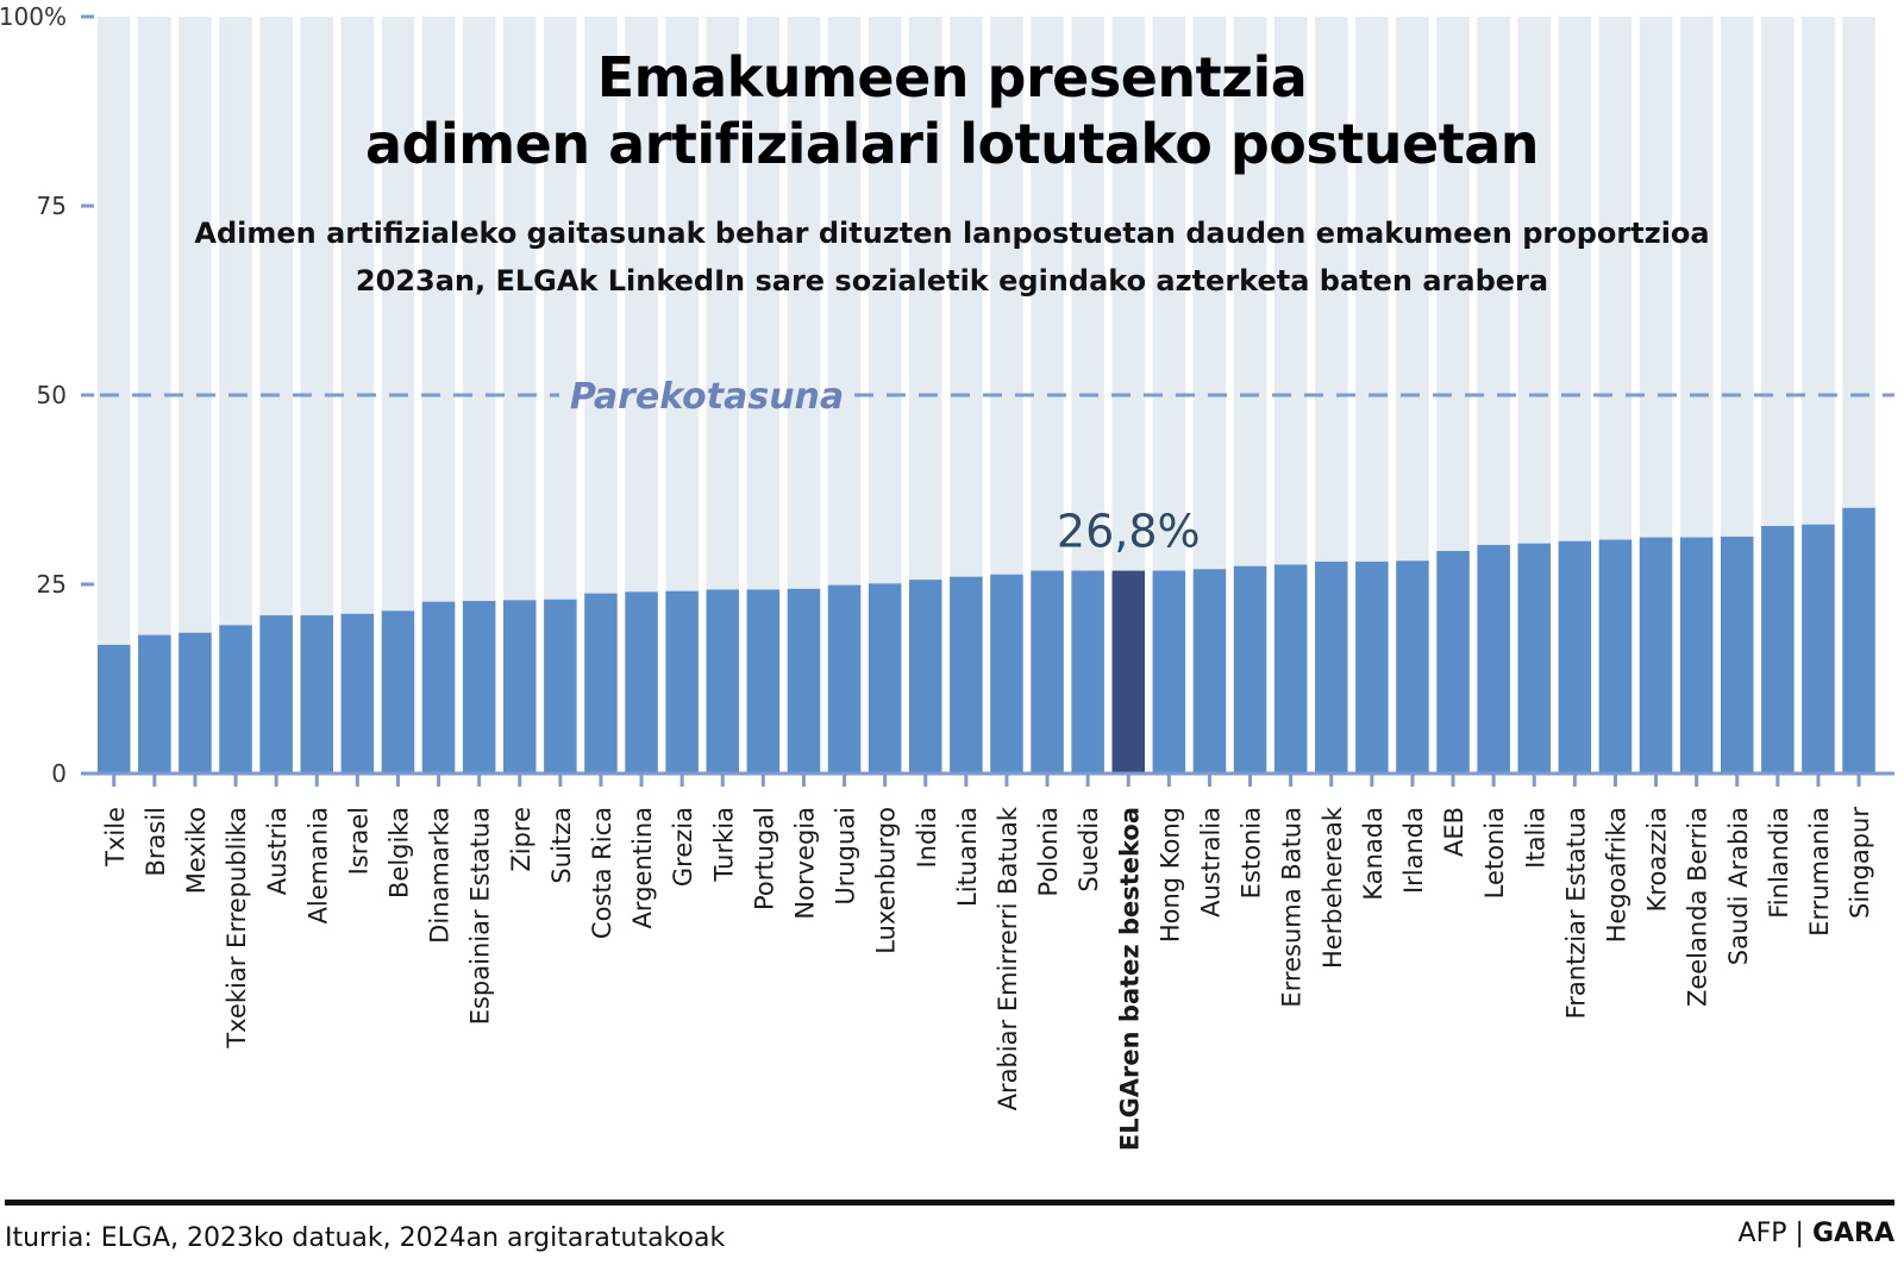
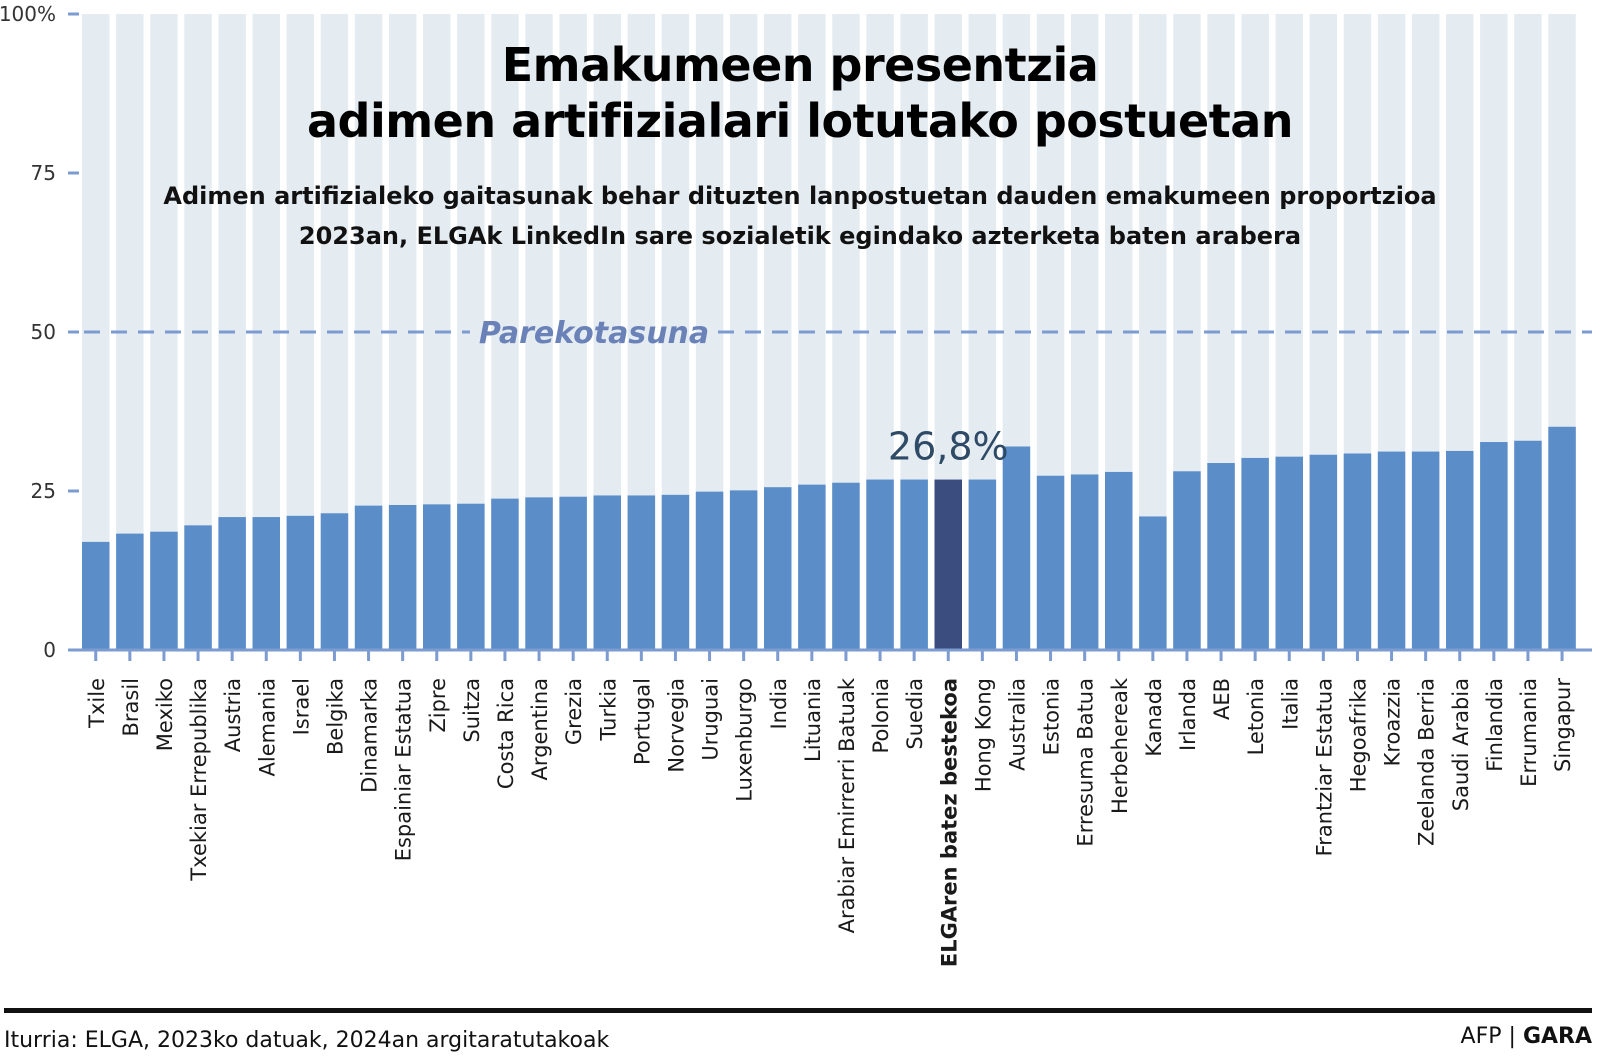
Australia: 27% -> 32%
Kanada: 28% -> 21%
